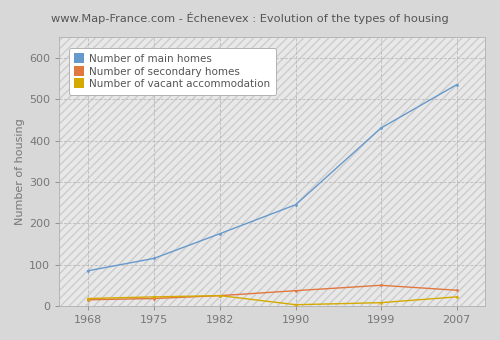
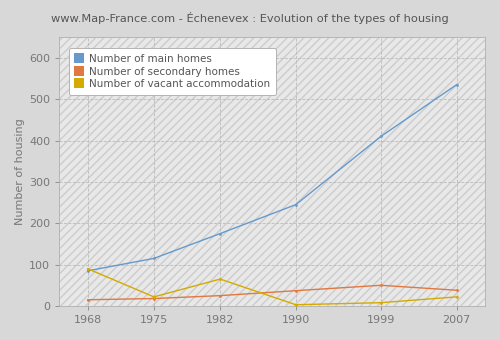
Number of vacant accommodation/1968: 18 -> 90
Number of vacant accommodation/1982: 25 -> 65
Number of main homes/1999: 430 -> 410
